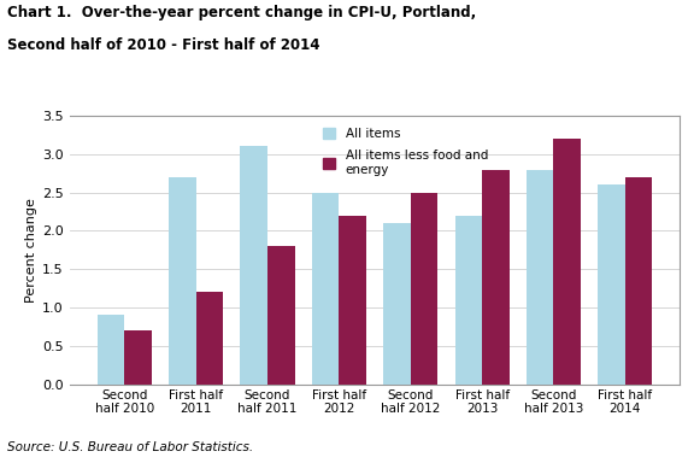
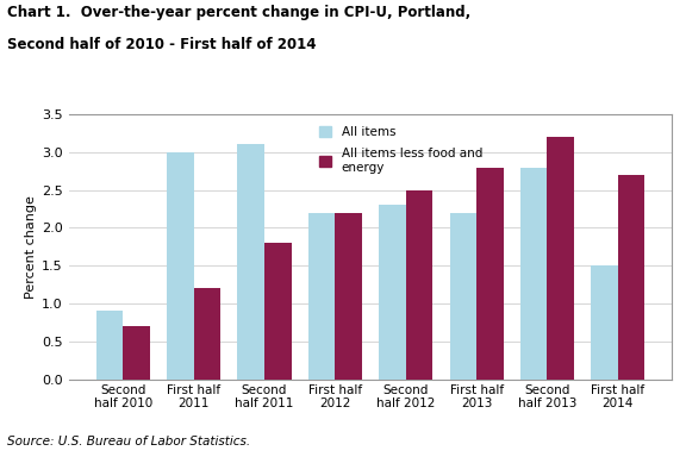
All items/First half 2011: 2.7 -> 3.0
All items/First half 2012: 2.5 -> 2.2
All items/Second half 2012: 2.1 -> 2.3
All items/First half 2014: 2.6 -> 1.5
